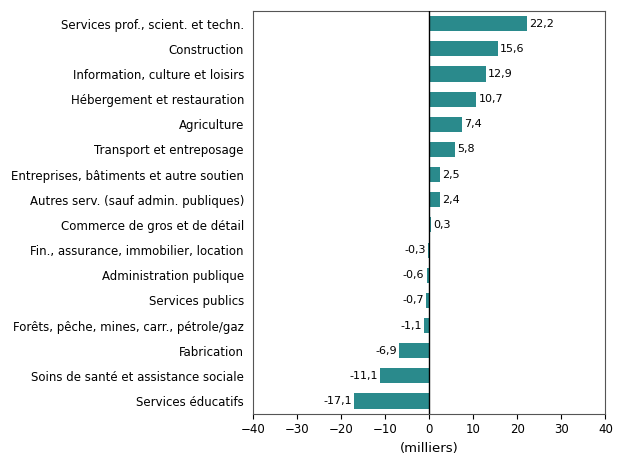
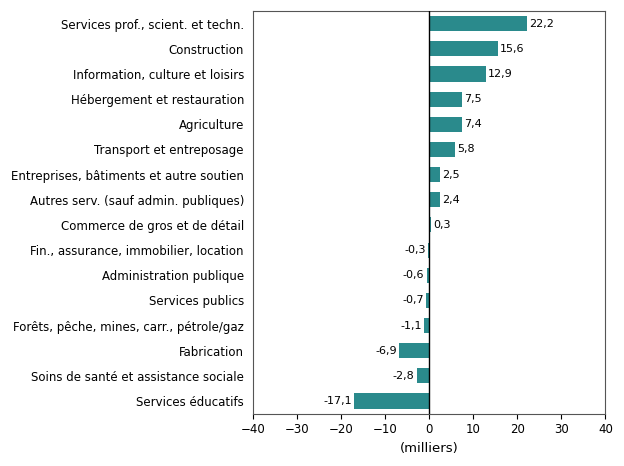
Hébergement et restauration: 10,7 -> 7,5
Soins de santé et assistance sociale: -11,1 -> -2,8
